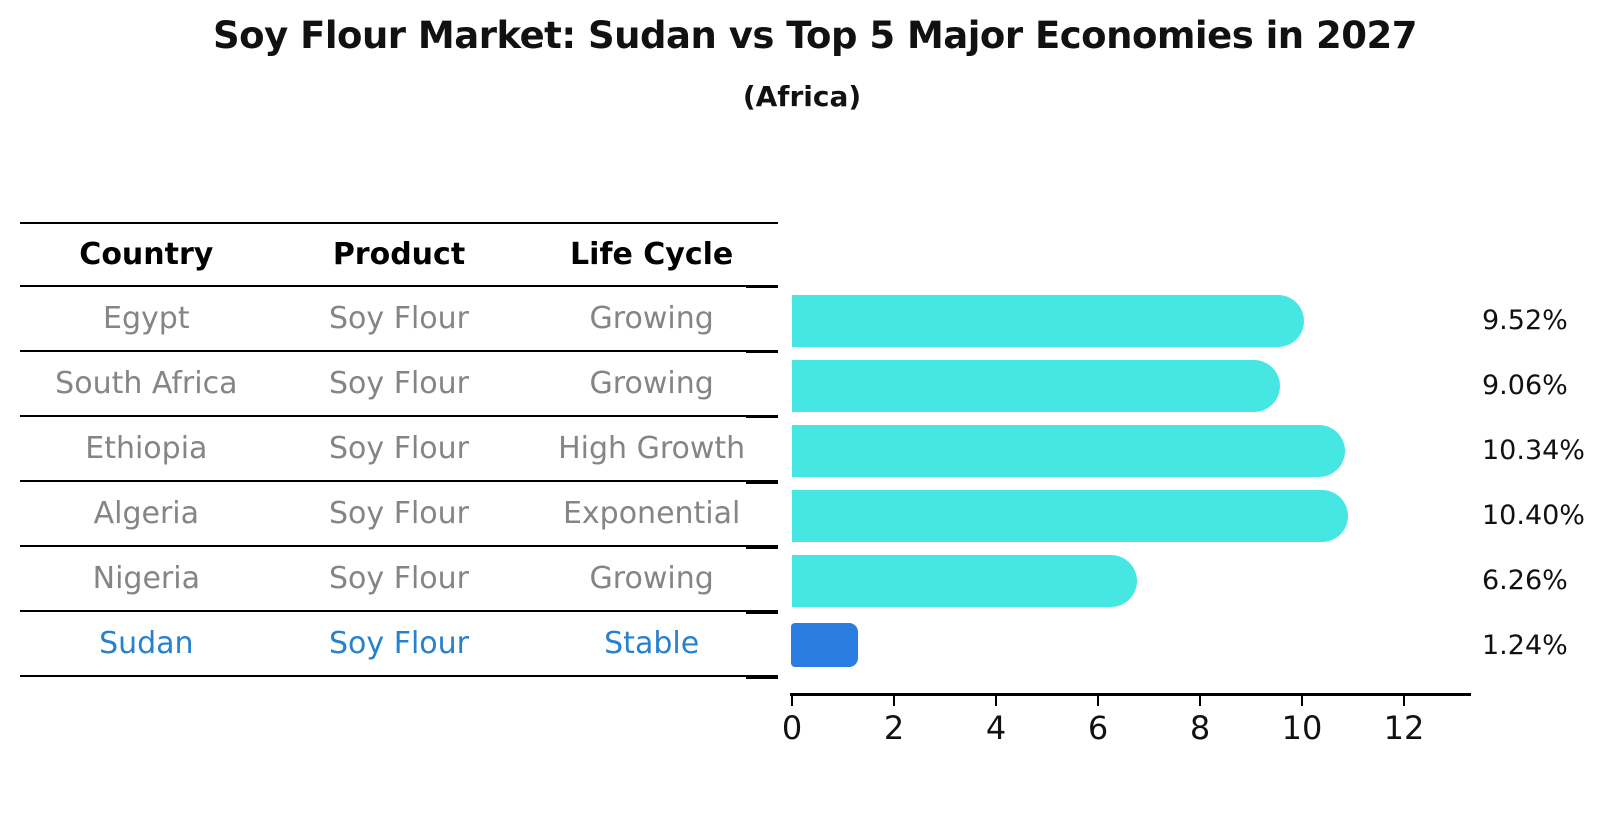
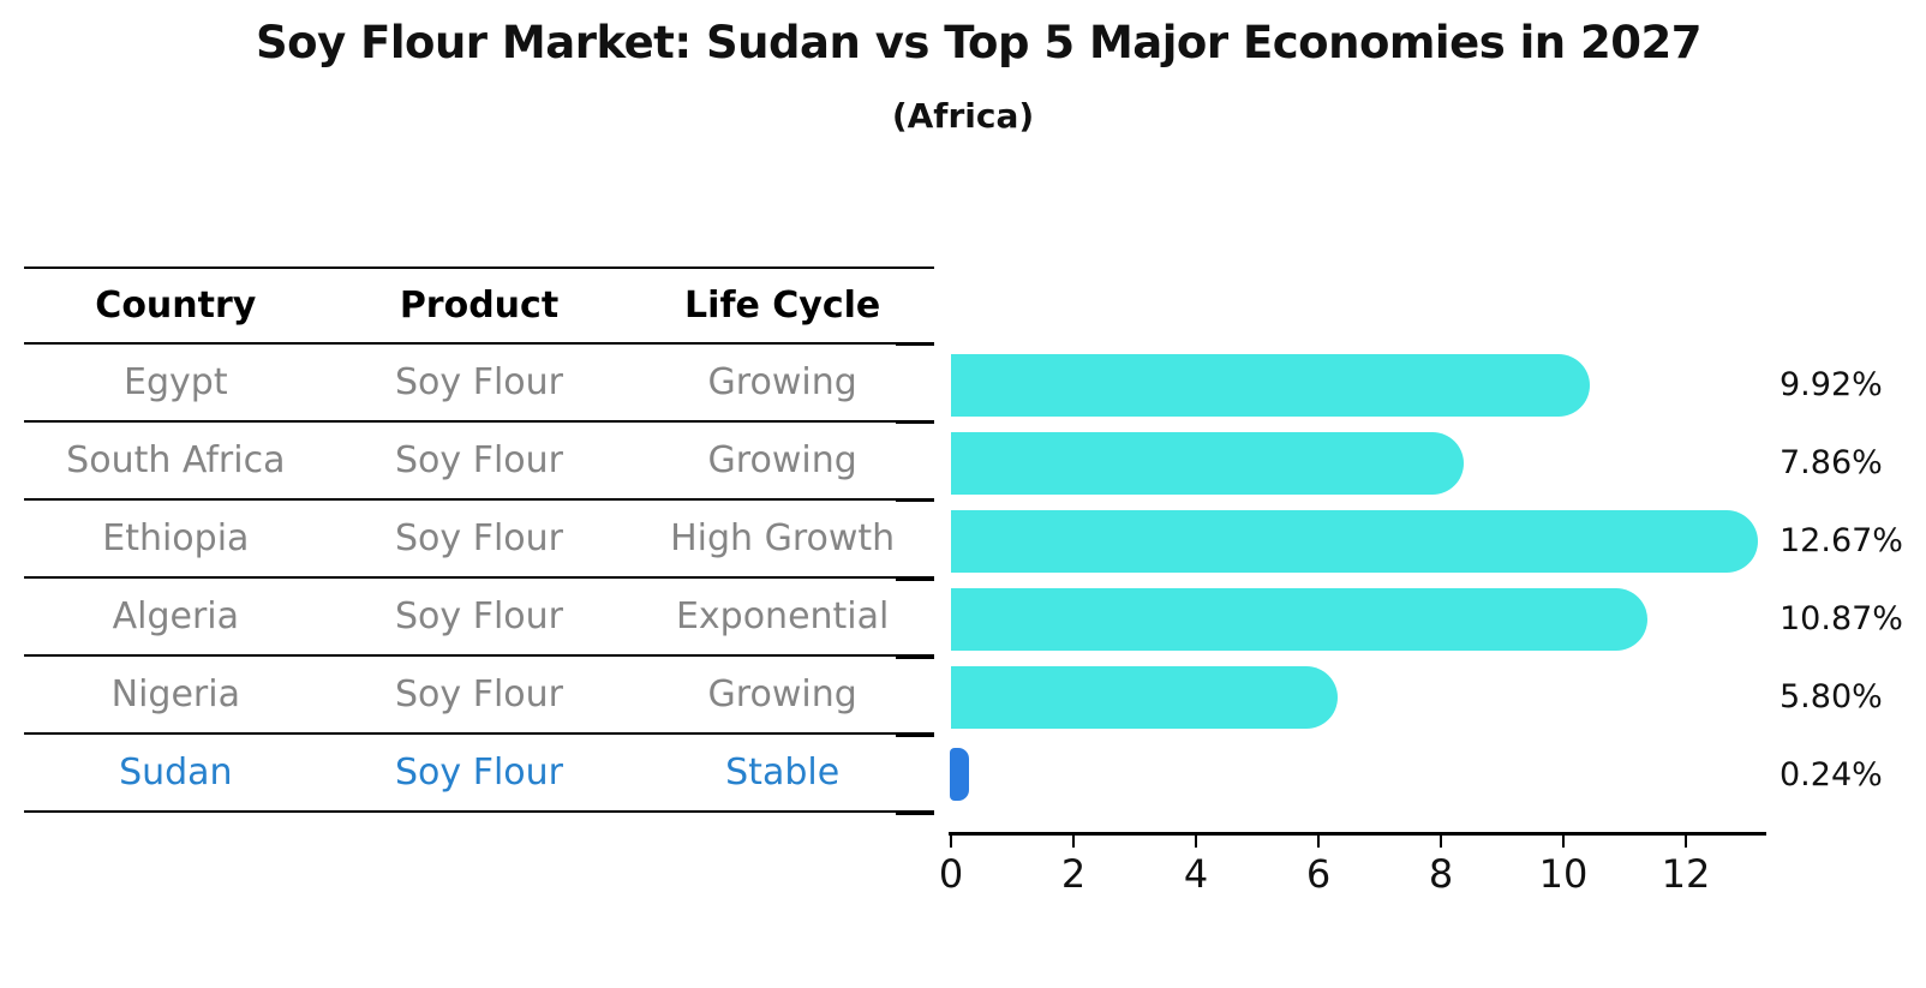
Egypt: 9.52% -> 9.92%
South Africa: 9.06% -> 7.86%
Ethiopia: 10.34% -> 12.67%
Algeria: 10.40% -> 10.87%
Nigeria: 6.26% -> 5.80%
Sudan: 1.24% -> 0.24%
